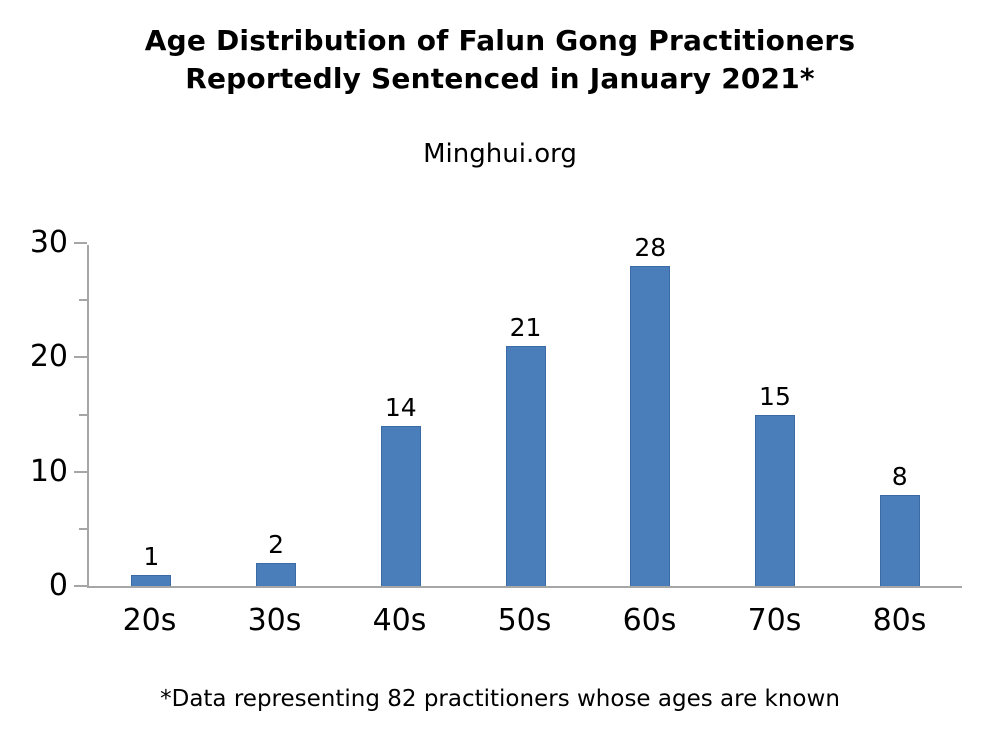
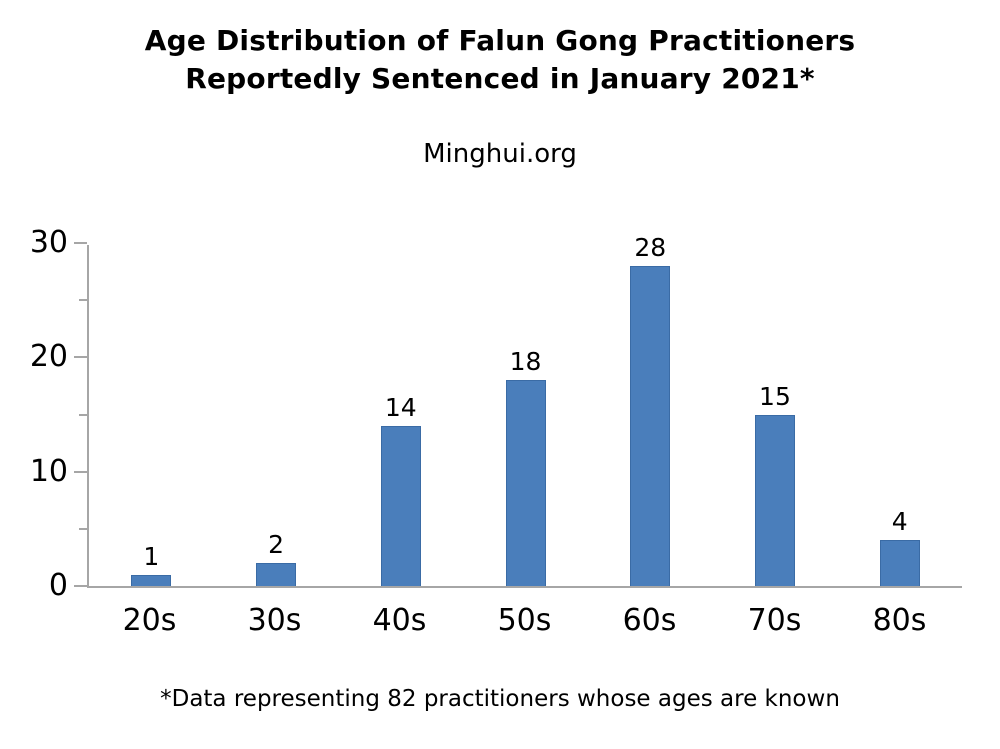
50s: 21 -> 18
80s: 8 -> 4
